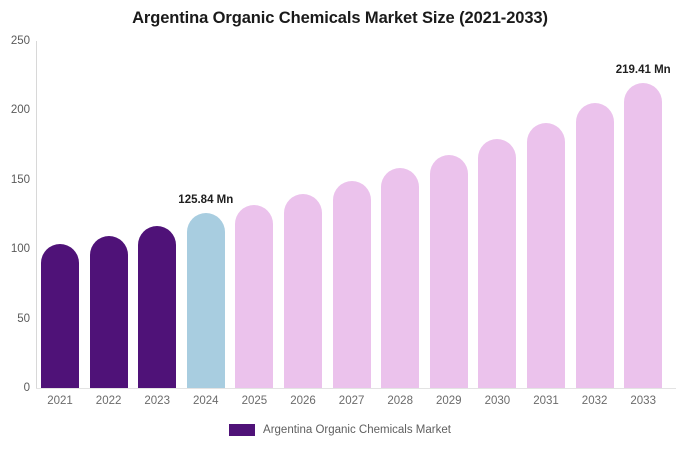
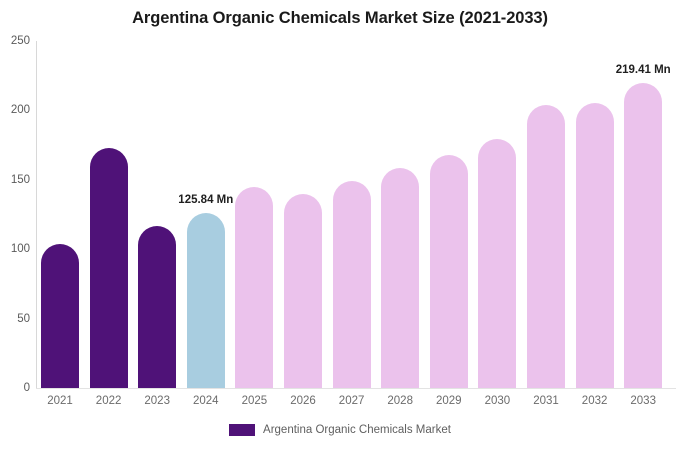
2022: 110 -> 173
2025: 132 -> 145
2031: 191 -> 204
